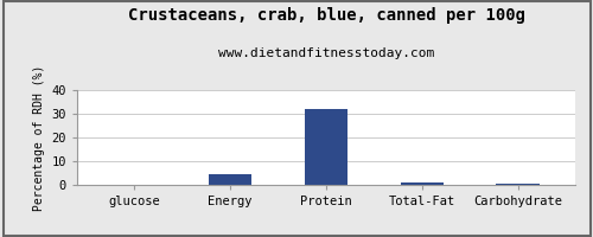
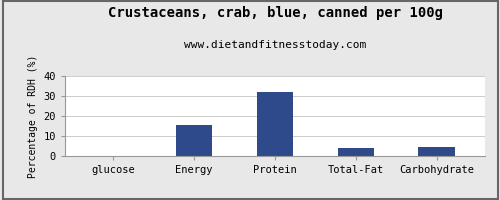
Energy: 4.5 -> 15.5
Total-Fat: 1.2 -> 4.0
Carbohydrate: 0.3 -> 4.5
